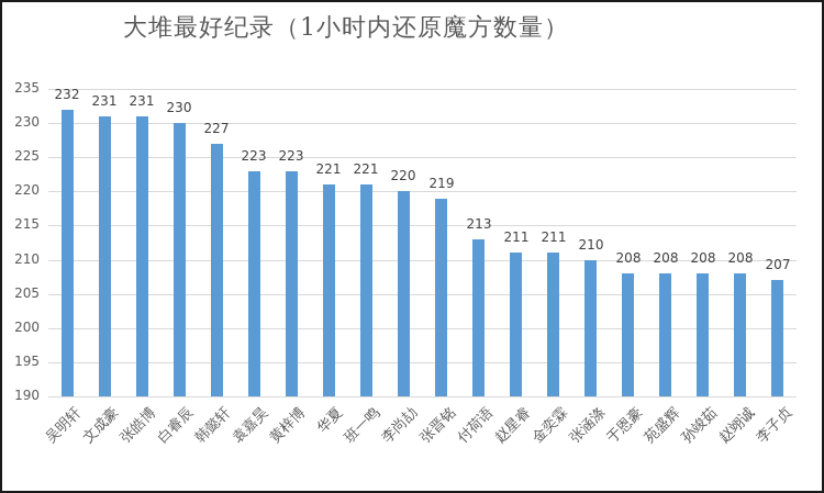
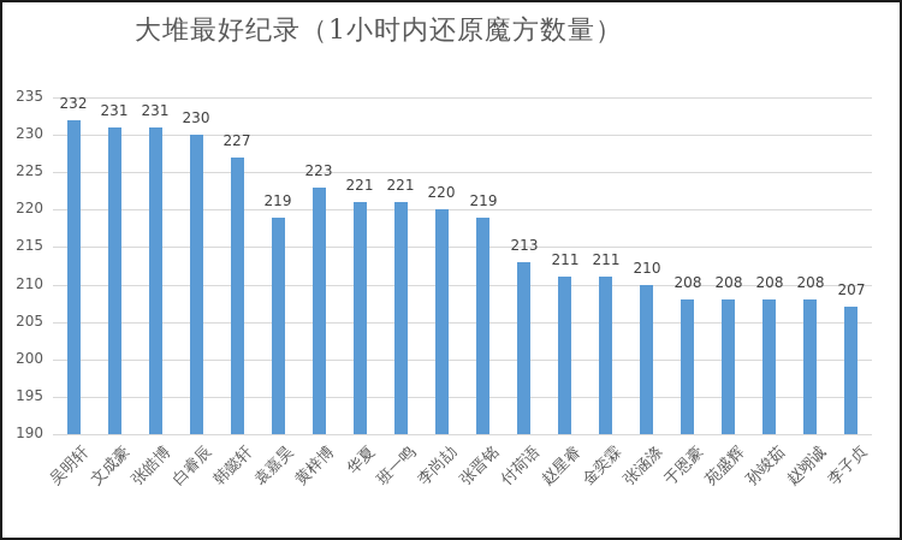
袁嘉昊: 223 -> 219
